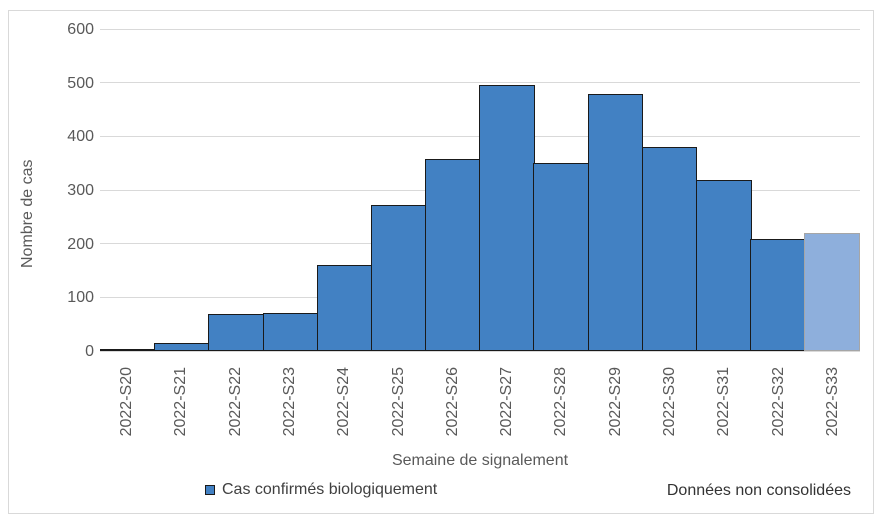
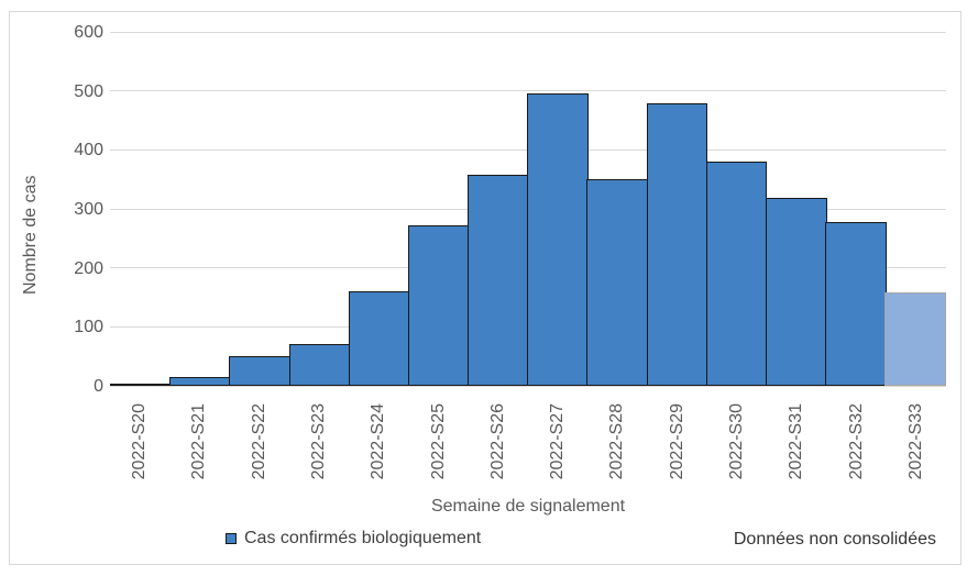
2022-S22: 70 -> 50
2022-S32: 210 -> 280
2022-S33: 220 -> 160
